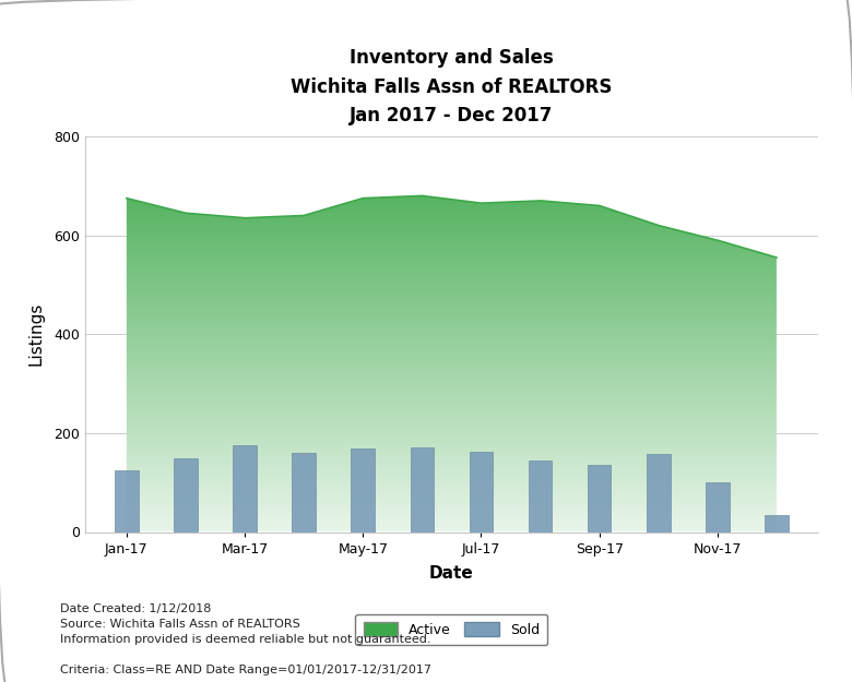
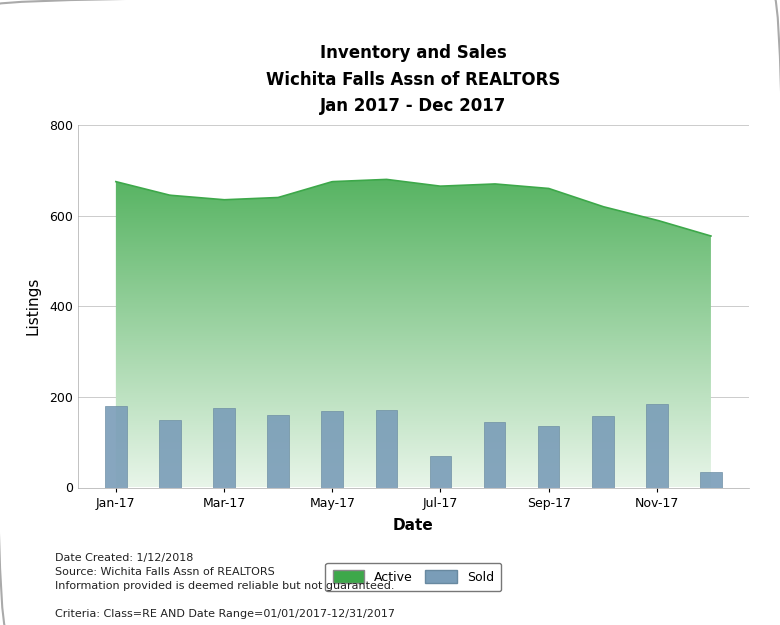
Sold/Jan-17: 125 -> 180
Sold/Jul-17: 162 -> 70
Sold/Nov-17: 100 -> 185
